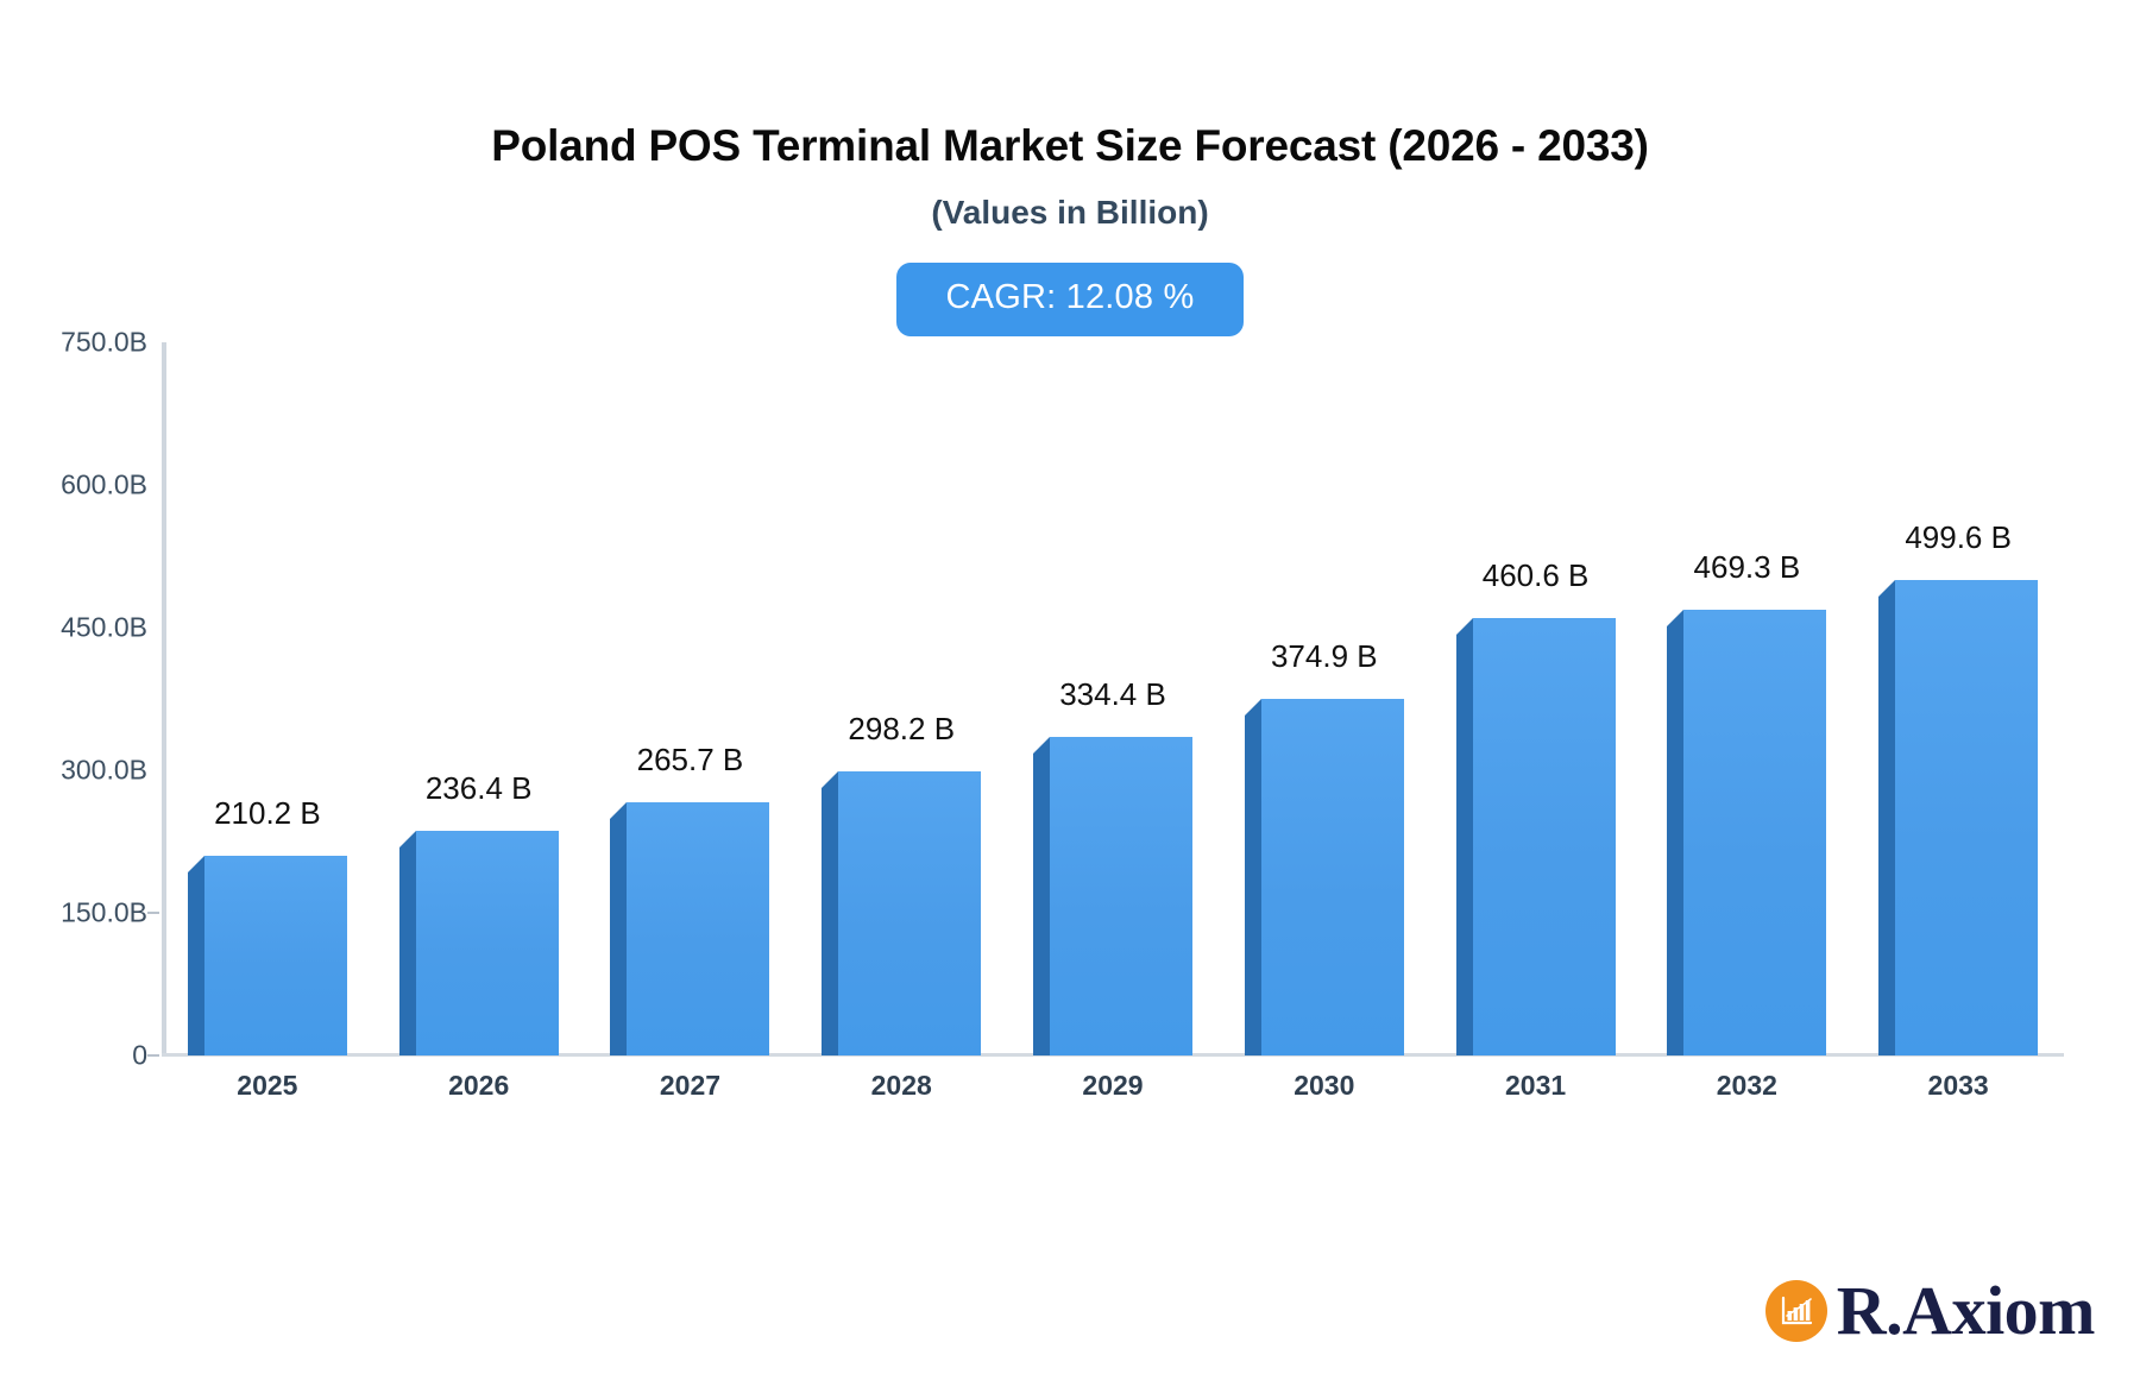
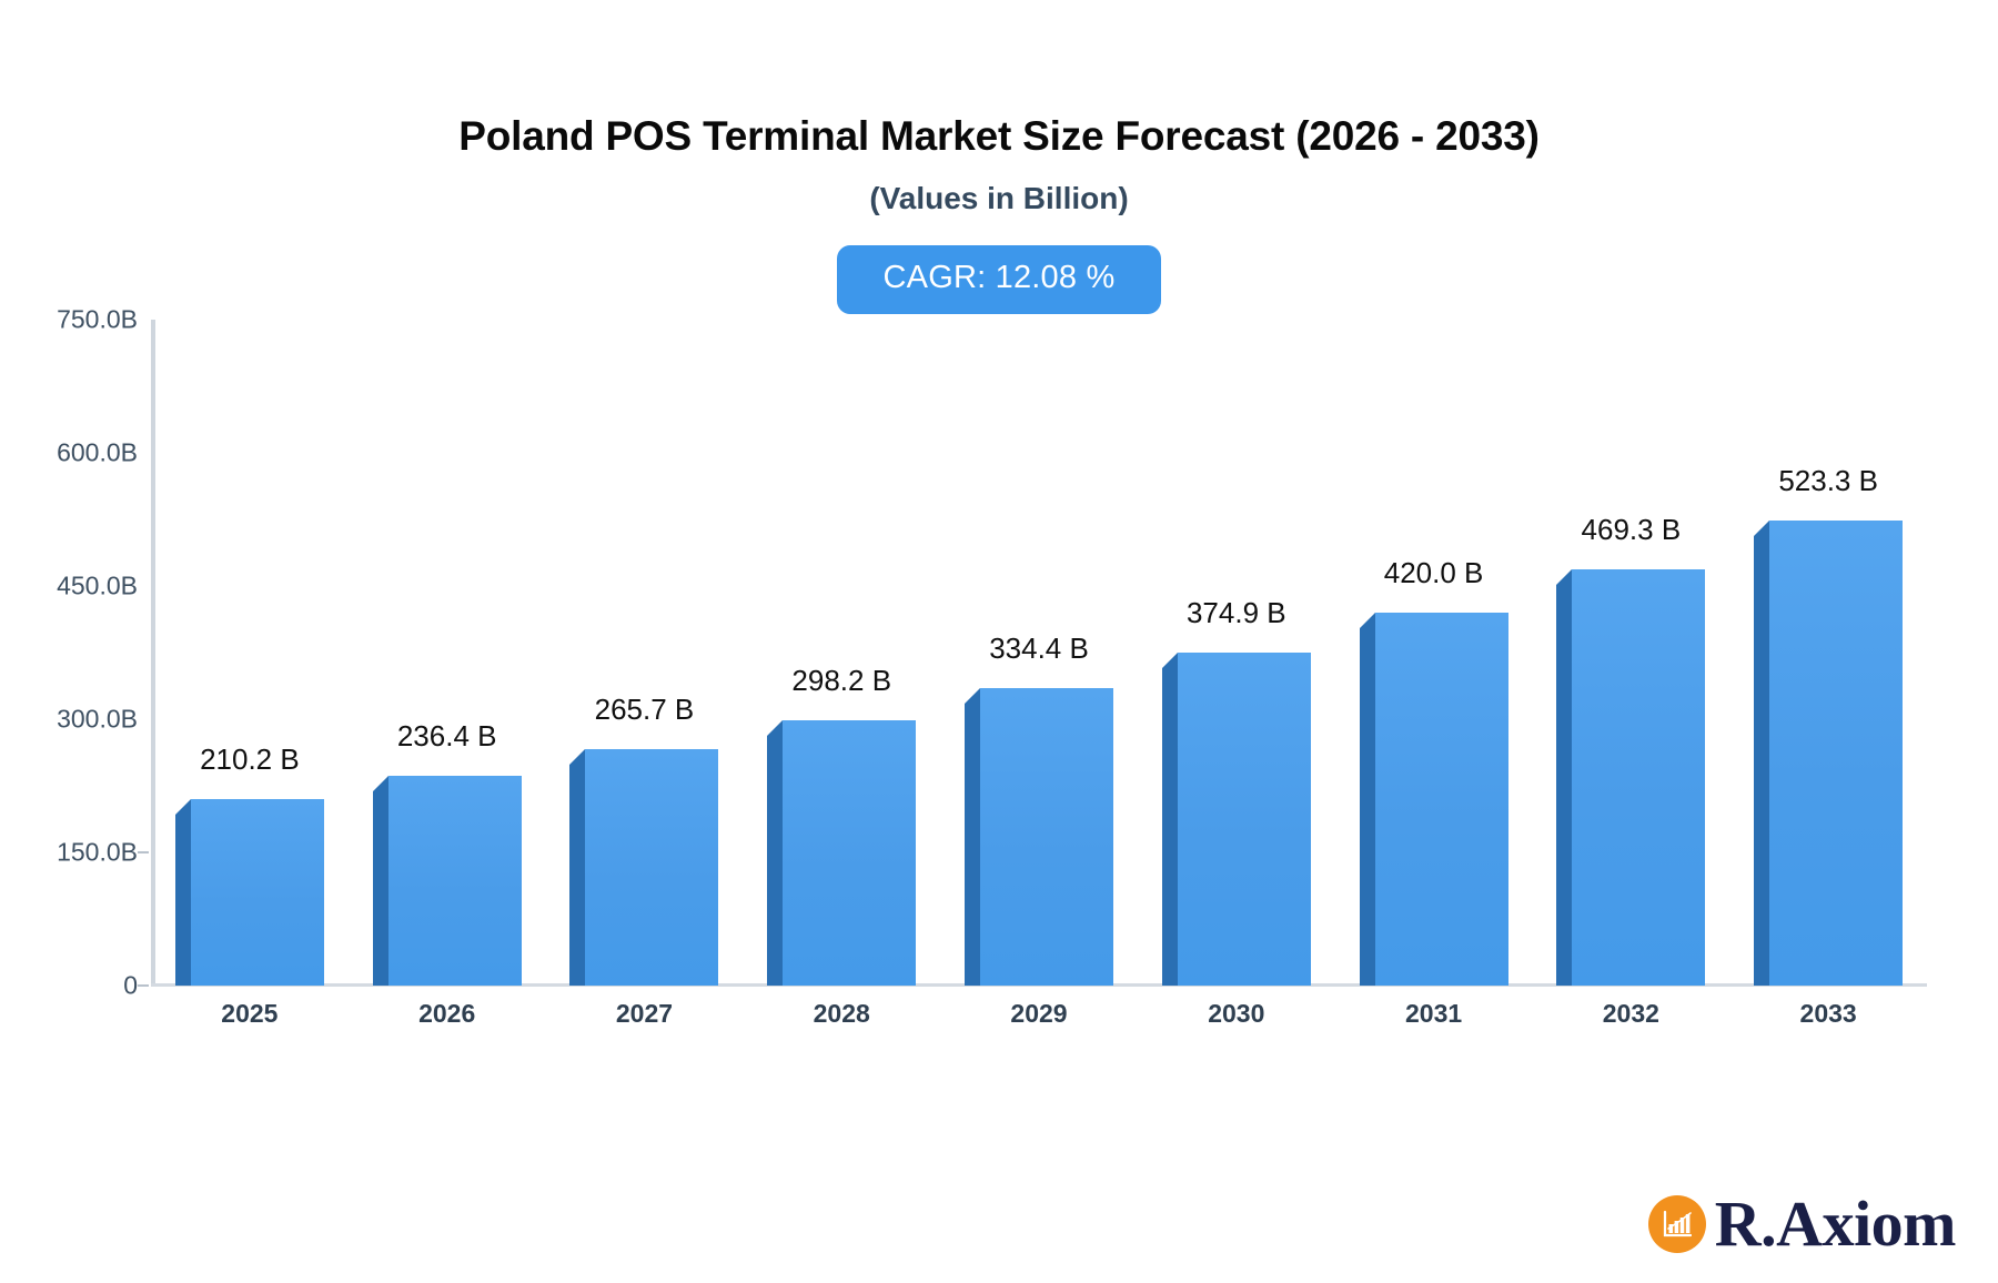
2031: 460.6 -> 420.0
2033: 499.6 -> 523.3
